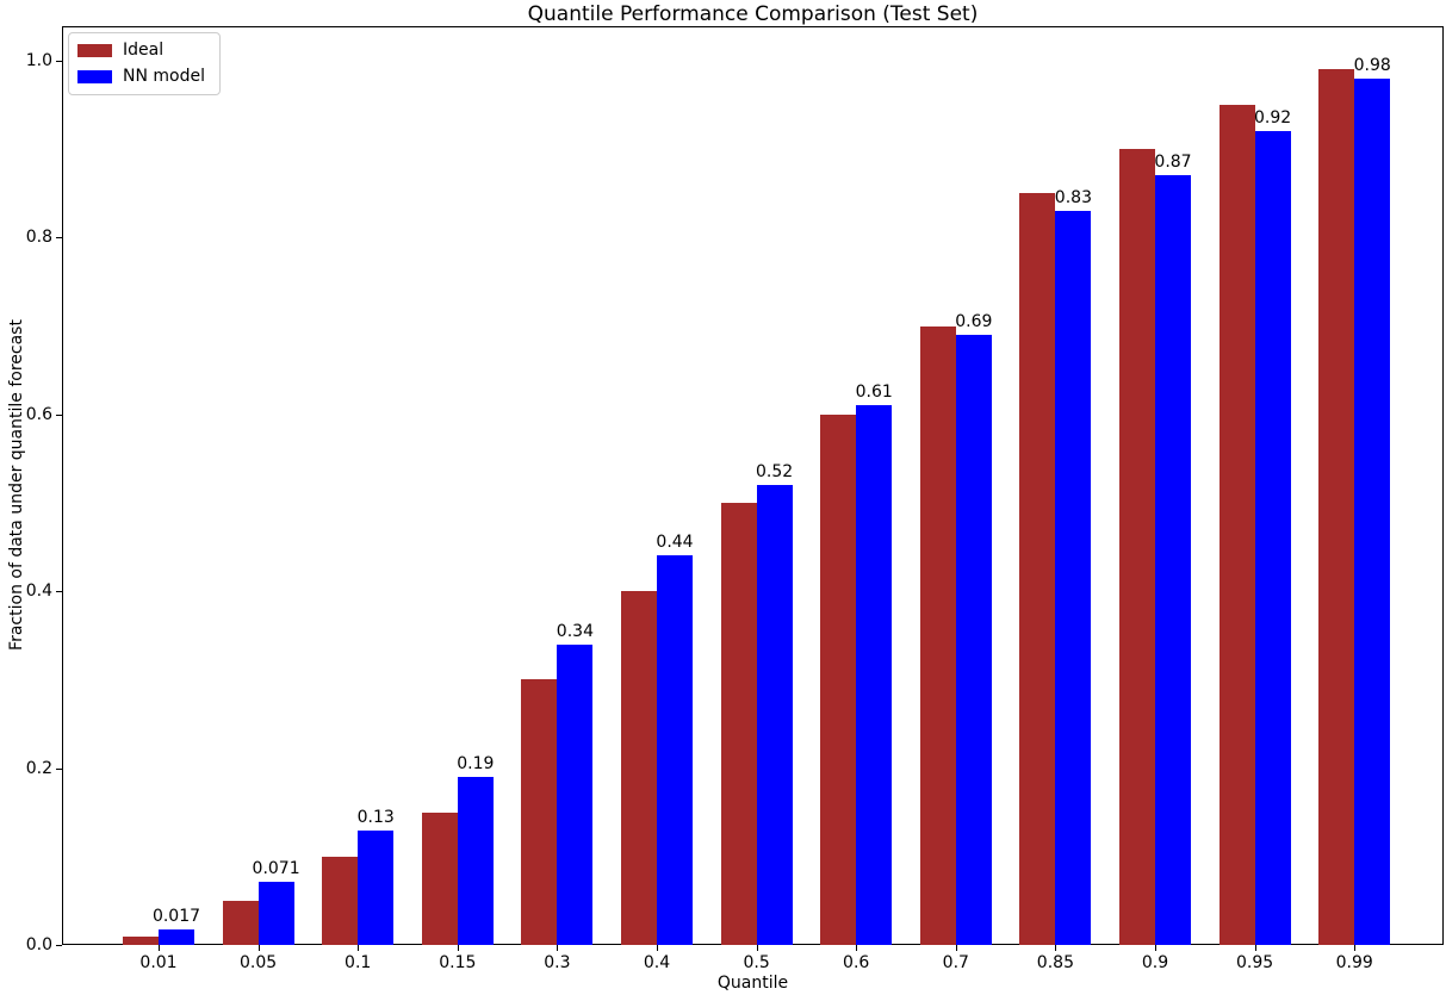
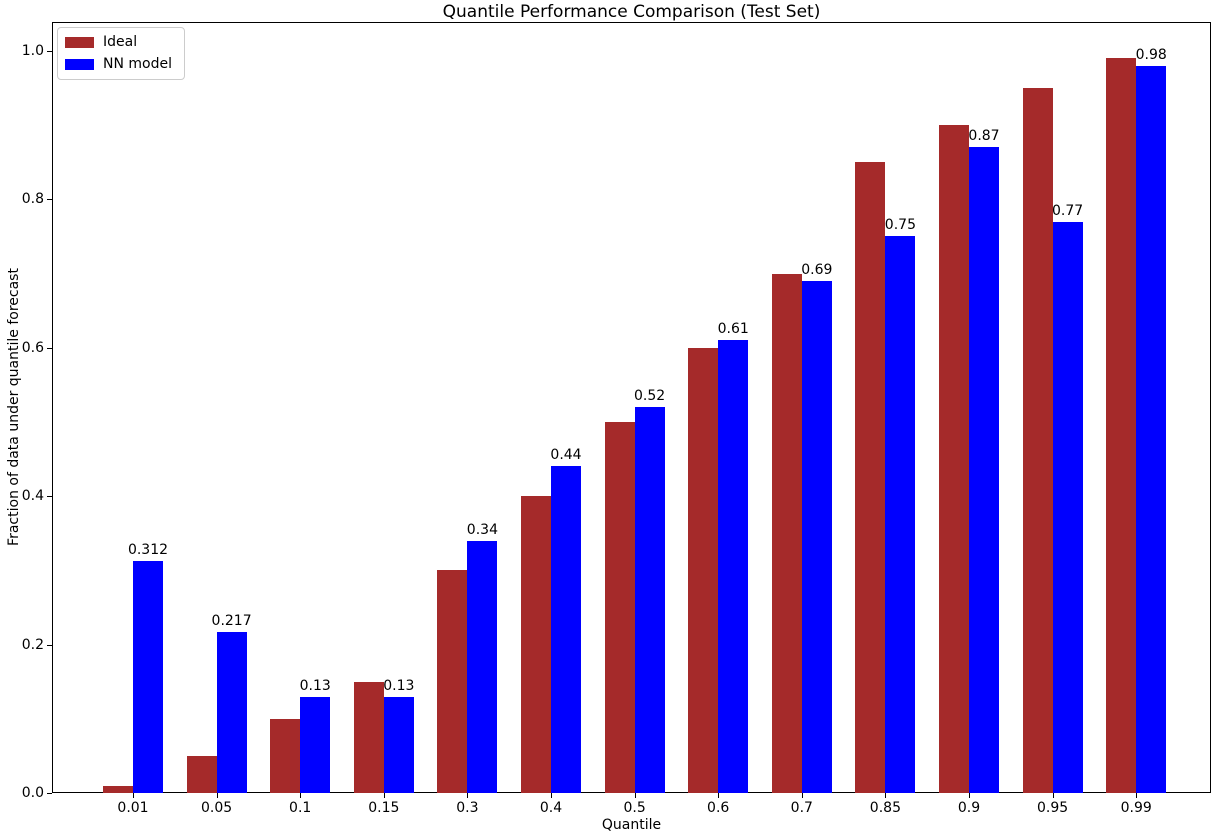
NN model/0.01: 0.017 -> 0.312
NN model/0.05: 0.071 -> 0.217
NN model/0.15: 0.19 -> 0.13
NN model/0.85: 0.83 -> 0.75
NN model/0.95: 0.92 -> 0.77
